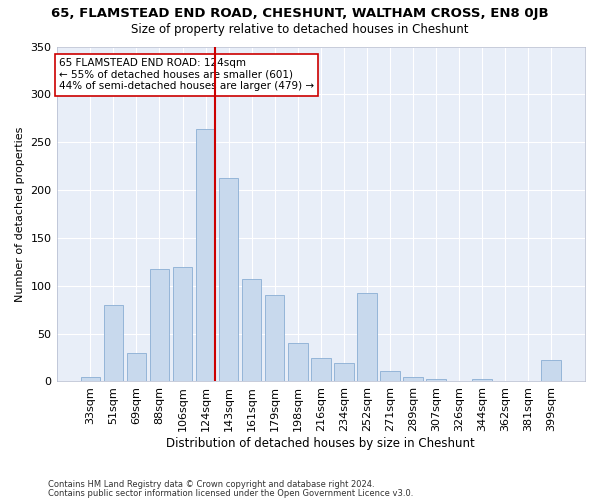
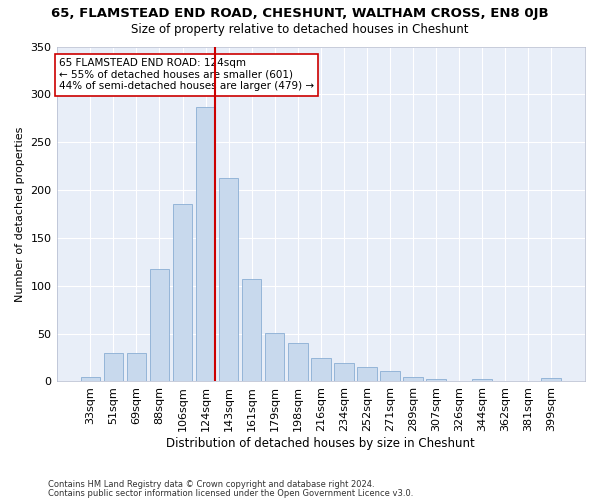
51sqm: 80 -> 30
106sqm: 120 -> 185
124sqm: 264 -> 287
179sqm: 90 -> 51
252sqm: 92 -> 15
399sqm: 22 -> 4
